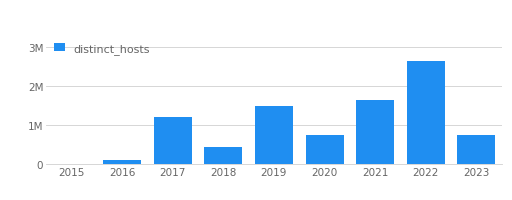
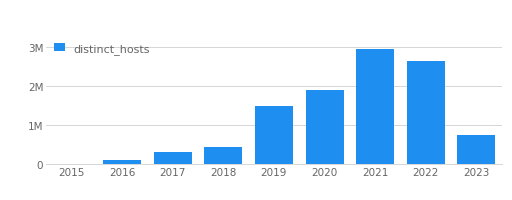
2017: 1.20M -> 0.30M
2020: 0.75M -> 1.90M
2021: 1.65M -> 2.95M
